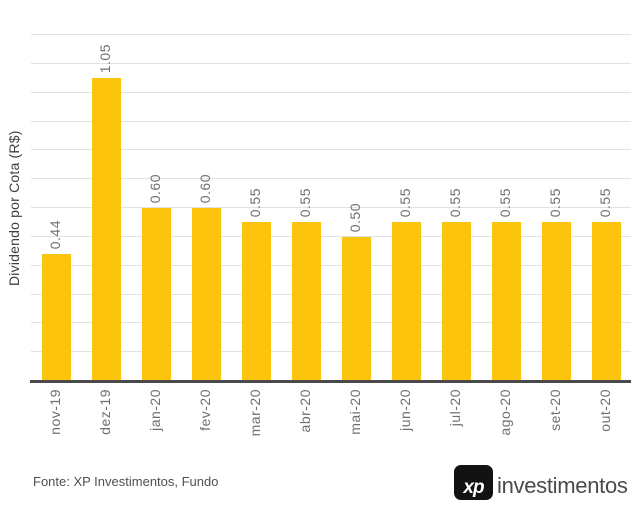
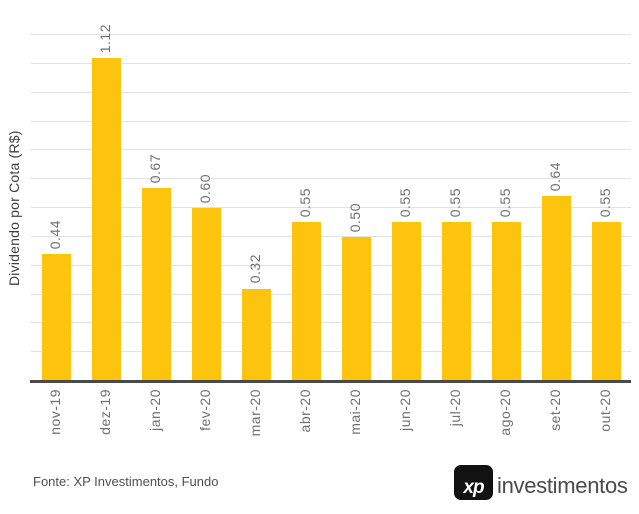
dez-19: 1.05 -> 1.12
jan-20: 0.60 -> 0.67
mar-20: 0.55 -> 0.32
set-20: 0.55 -> 0.64
